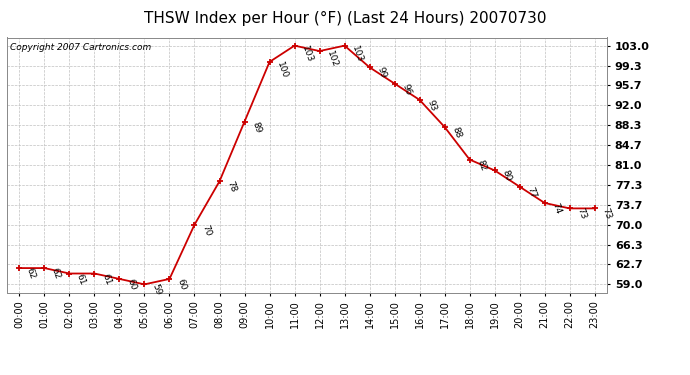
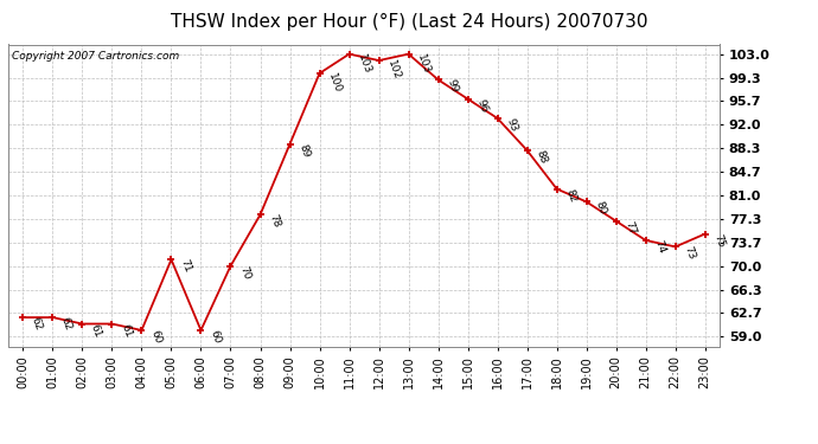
05:00: 59 -> 71
23:00: 73 -> 75
